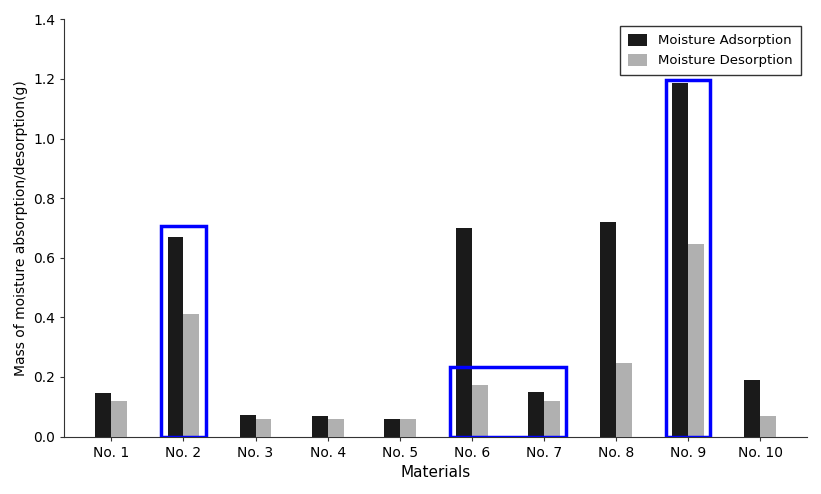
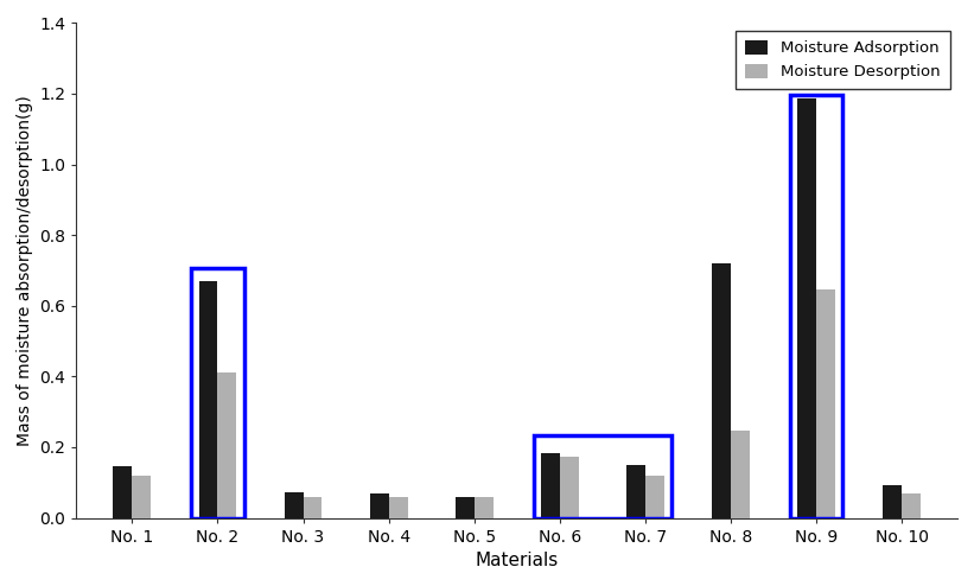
Moisture Adsorption/No. 6: 0.700 -> 0.183
Moisture Adsorption/No. 10: 0.190 -> 0.092
